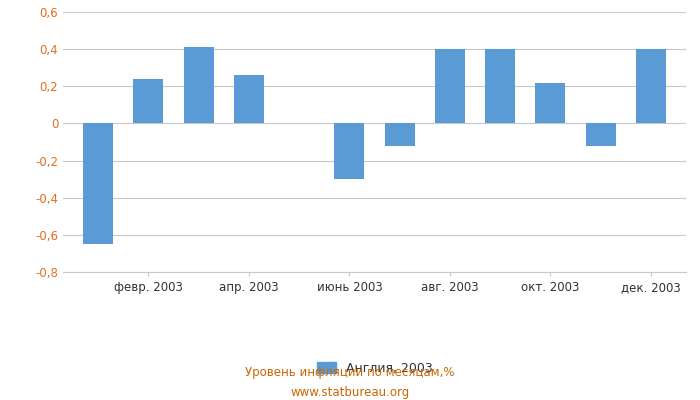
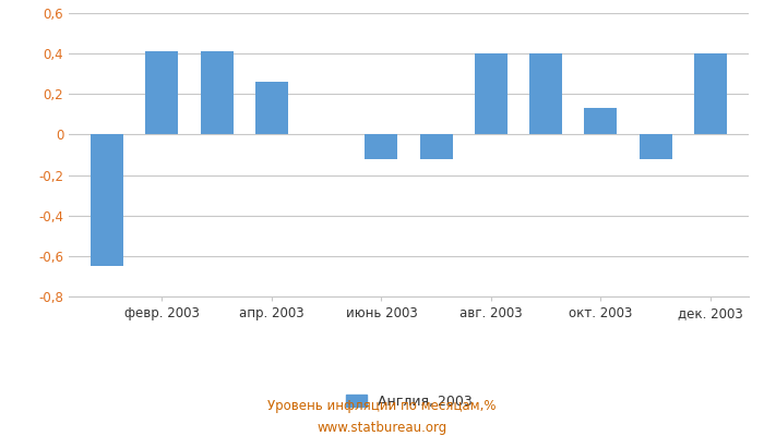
февр. 2003: 0,24 -> 0,41
июнь 2003: -0,30 -> -0,12
окт. 2003: 0,22 -> 0,13
